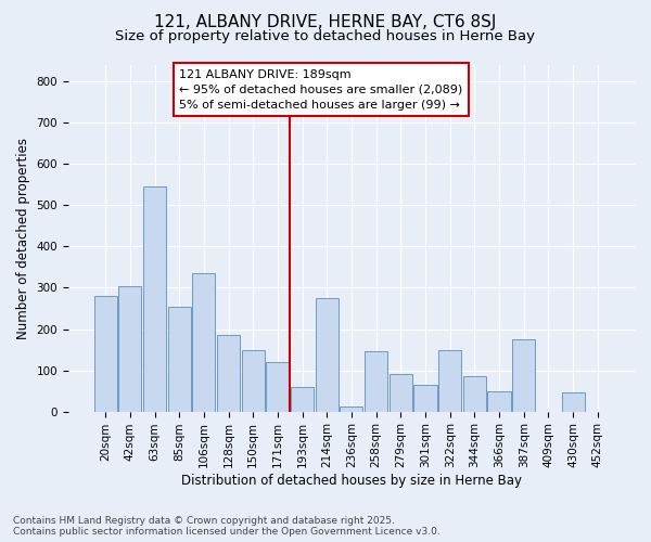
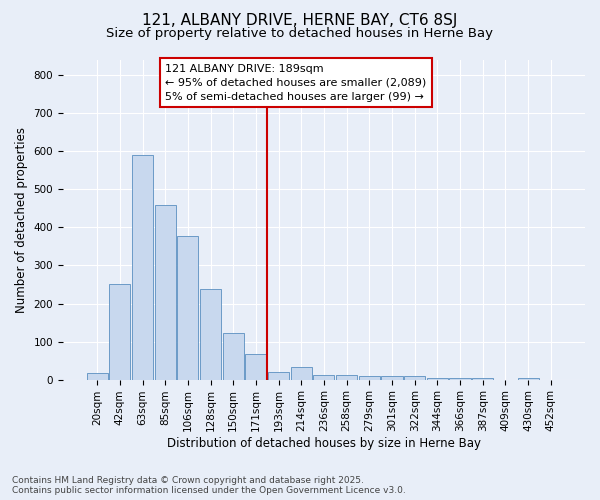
20sqm: 280 -> 17
42sqm: 305 -> 250
63sqm: 545 -> 590
85sqm: 255 -> 458
106sqm: 335 -> 378
128sqm: 185 -> 237
150sqm: 150 -> 122
171sqm: 120 -> 68
193sqm: 60 -> 20
214sqm: 275 -> 32
258sqm: 145 -> 12
279sqm: 90 -> 10
301sqm: 65 -> 10
322sqm: 150 -> 10
344sqm: 85 -> 3
366sqm: 50 -> 4
387sqm: 175 -> 3
430sqm: 45 -> 3
